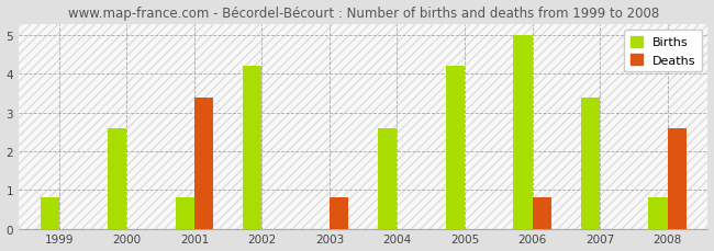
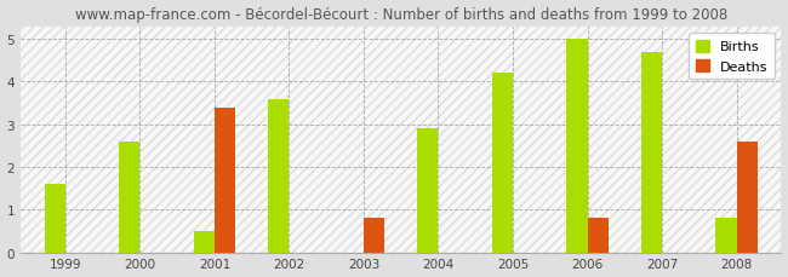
Births/1999: 0.8 -> 1.6
Births/2001: 0.8 -> 0.5
Births/2002: 4.2 -> 3.6
Births/2004: 2.6 -> 2.9
Births/2007: 3.4 -> 4.7
